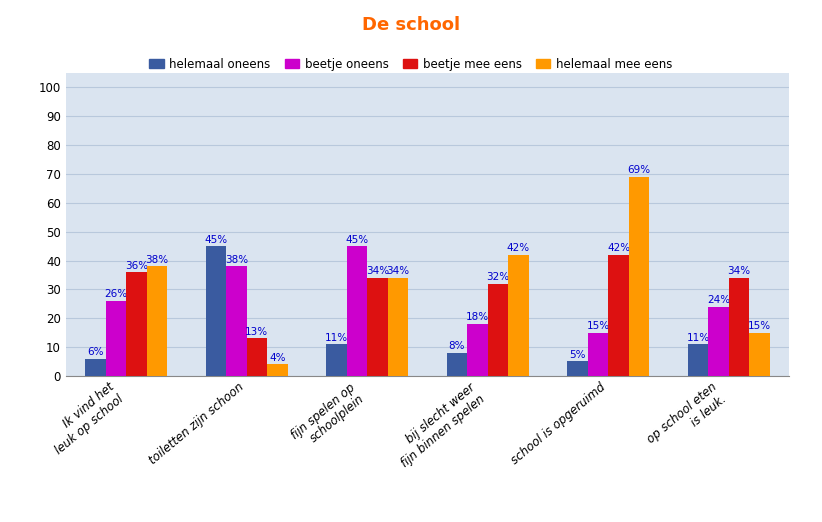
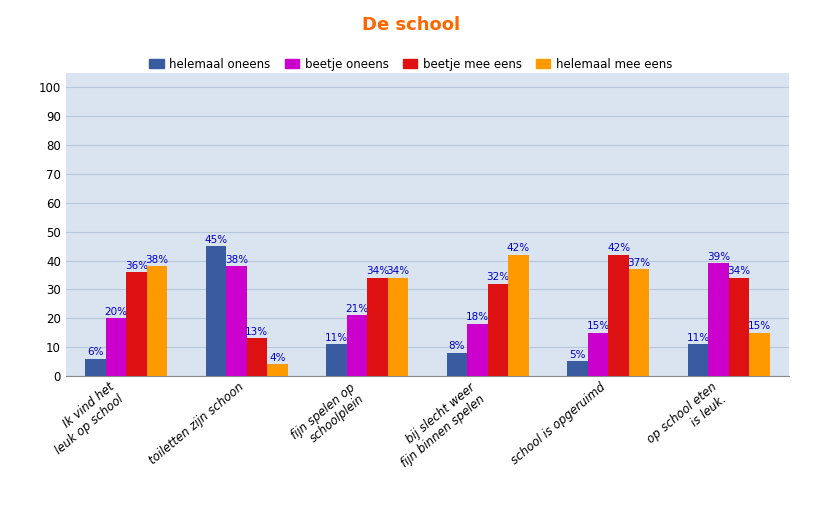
beetje oneens/Ik vind het leuk op school: 26% -> 20%
beetje oneens/fijn spelen op schoolplein: 45% -> 21%
helemaal mee eens/school is opgeruimd: 69% -> 37%
beetje oneens/op school eten is leuk.: 24% -> 39%
